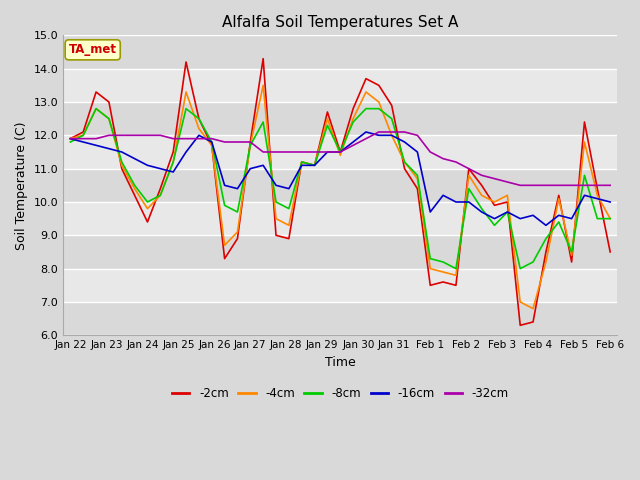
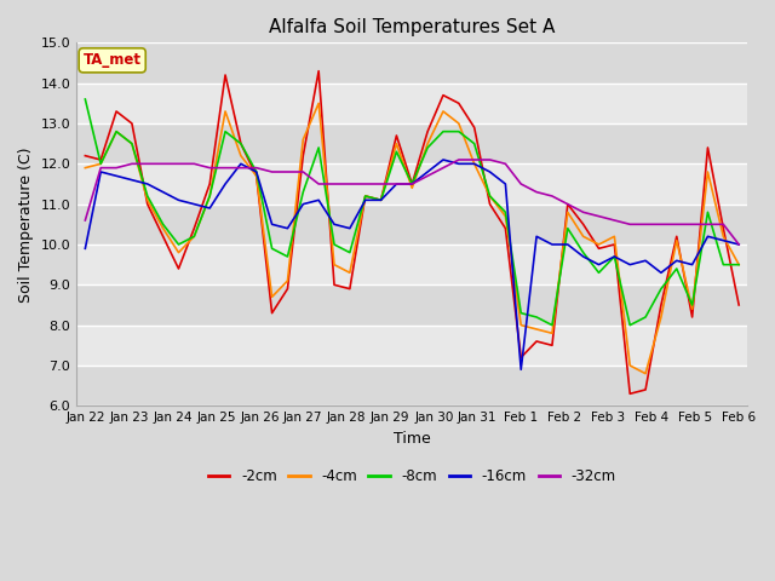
-2cm/Jan 22: 11.9 -> 12.2
-8cm/Jan 22: 11.8 -> 13.6
-16cm/Jan 22: 11.9 -> 9.9
-32cm/Jan 22: 11.9 -> 10.6
-2cm/Jan 27: 11.8 -> 12.2
-4cm/Jan 27: 11.7 -> 12.6
-8cm/Jan 27: 11.7 -> 11.3
-2cm/Feb 1: 7.5 -> 7.2
-16cm/Feb 1: 9.7 -> 6.9
-32cm/Feb 6: 10.5 -> 10.0
